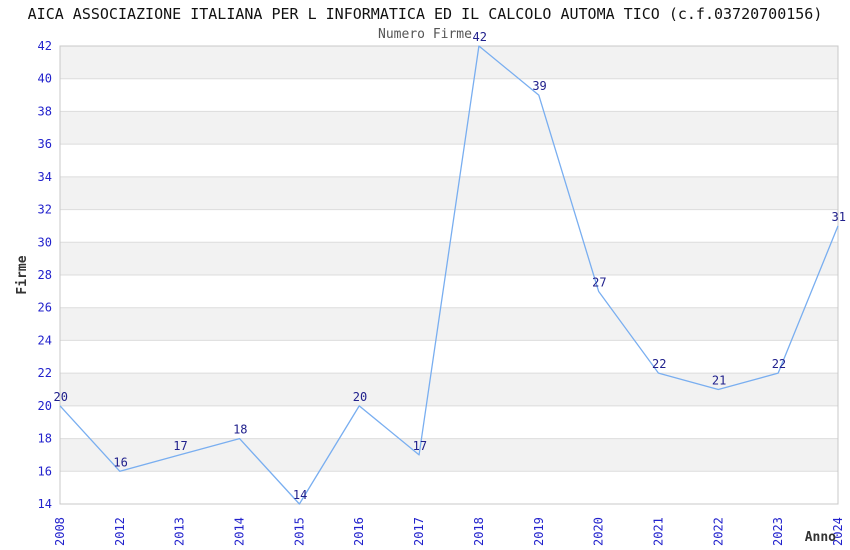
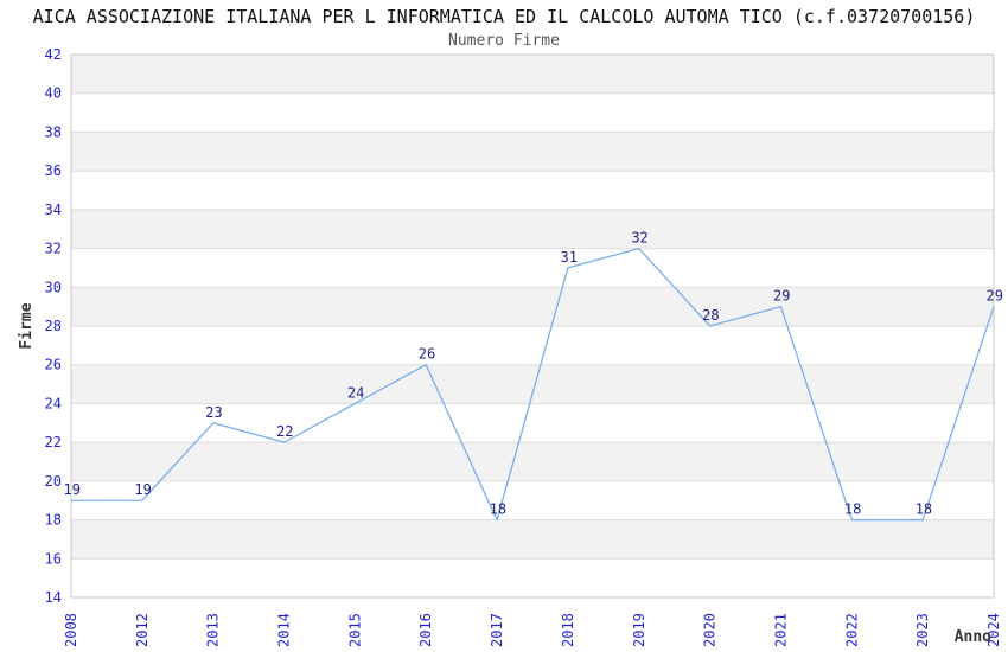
2008: 20 -> 19
2012: 16 -> 19
2013: 17 -> 23
2014: 18 -> 22
2015: 14 -> 24
2016: 20 -> 26
2017: 17 -> 18
2018: 42 -> 31
2019: 39 -> 32
2020: 27 -> 28
2021: 22 -> 29
2022: 21 -> 18
2023: 22 -> 18
2024: 31 -> 29
